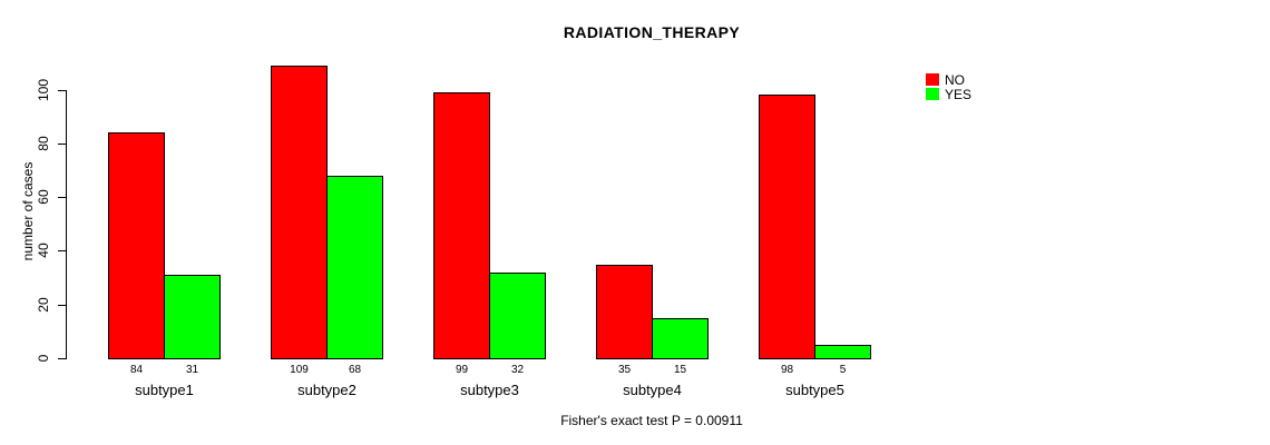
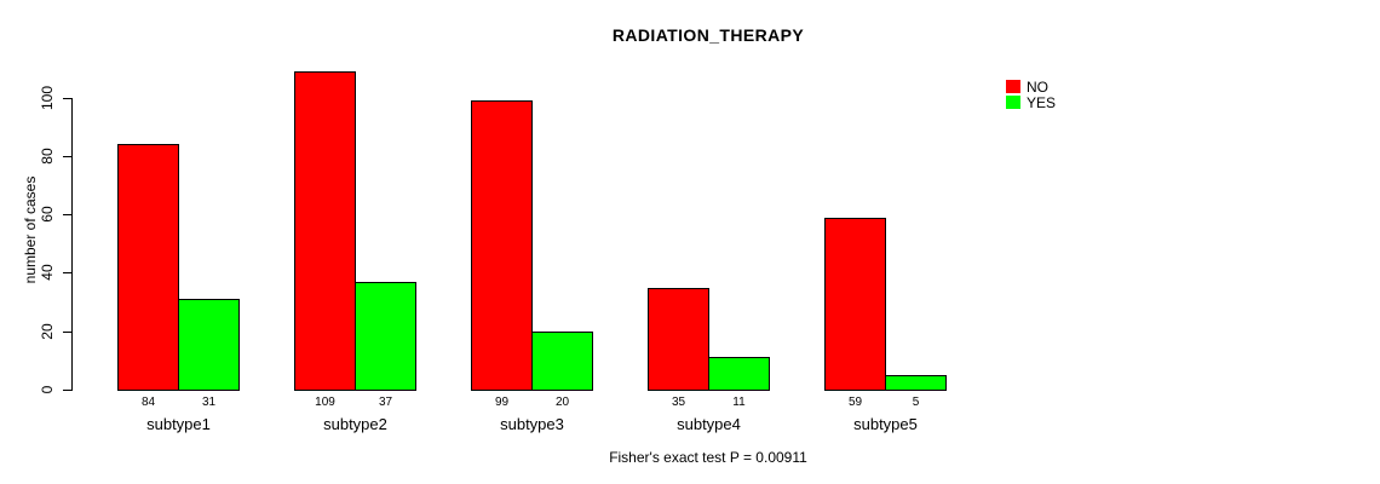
YES/subtype2: 68 -> 37
YES/subtype3: 32 -> 20
YES/subtype4: 15 -> 11
NO/subtype5: 98 -> 59
